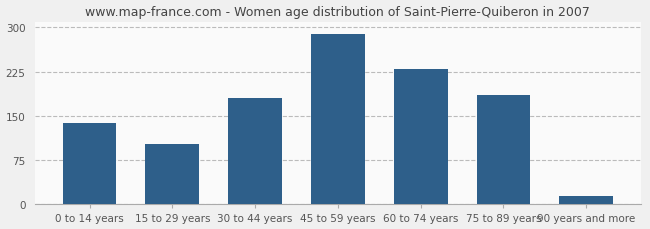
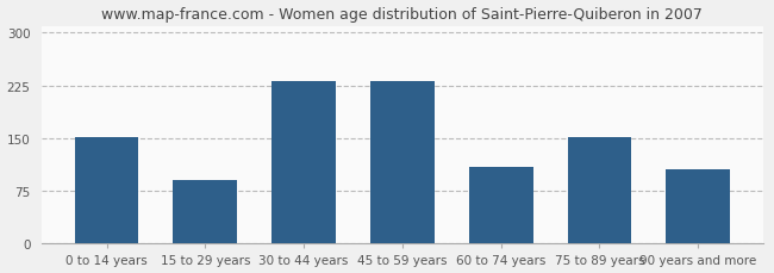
0 to 14 years: 138 -> 152
15 to 29 years: 103 -> 90
30 to 44 years: 181 -> 232
45 to 59 years: 288 -> 232
60 to 74 years: 230 -> 110
75 to 89 years: 185 -> 152
90 years and more: 15 -> 106
